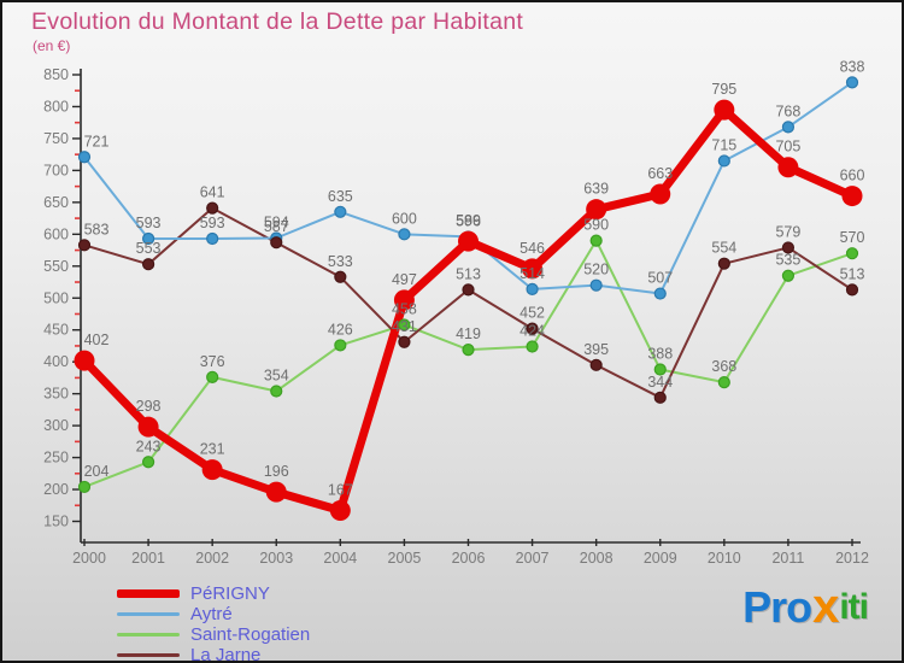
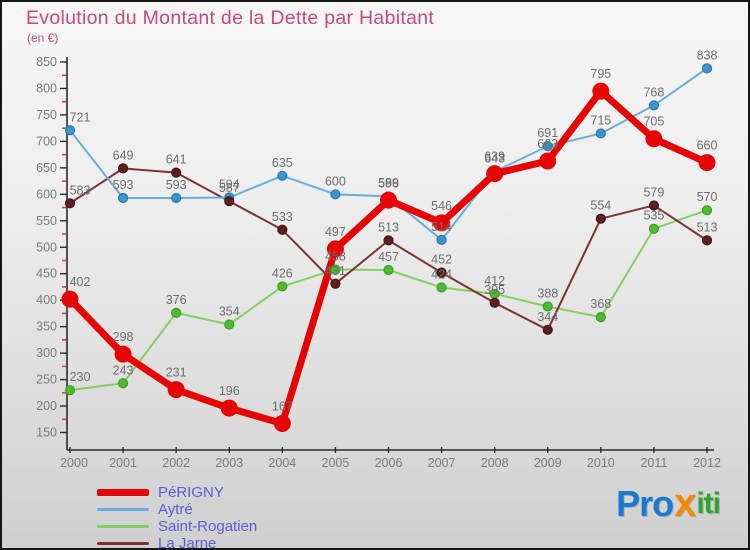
Saint-Rogatien/2000: 204 -> 230
La Jarne/2001: 553 -> 649
Saint-Rogatien/2006: 419 -> 457
Aytré/2008: 520 -> 643
Saint-Rogatien/2008: 590 -> 412
Aytré/2009: 507 -> 691
